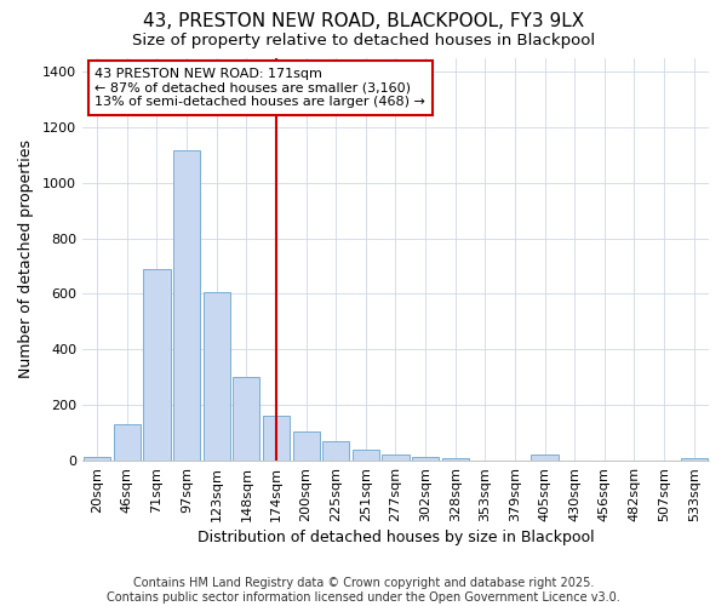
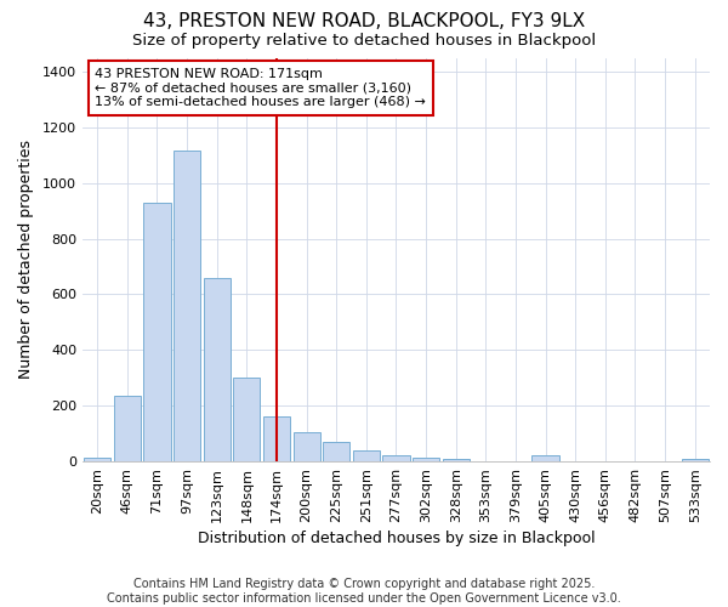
46sqm: 130 -> 235
71sqm: 690 -> 930
123sqm: 605 -> 660
